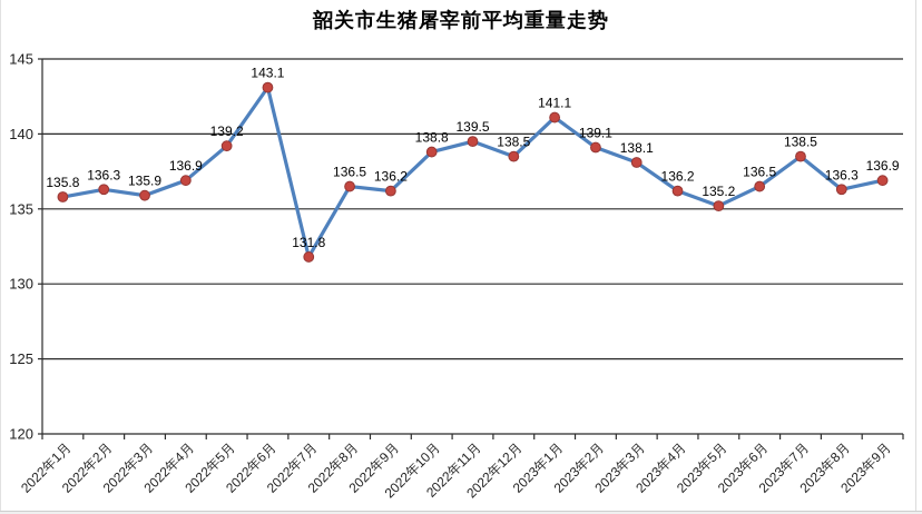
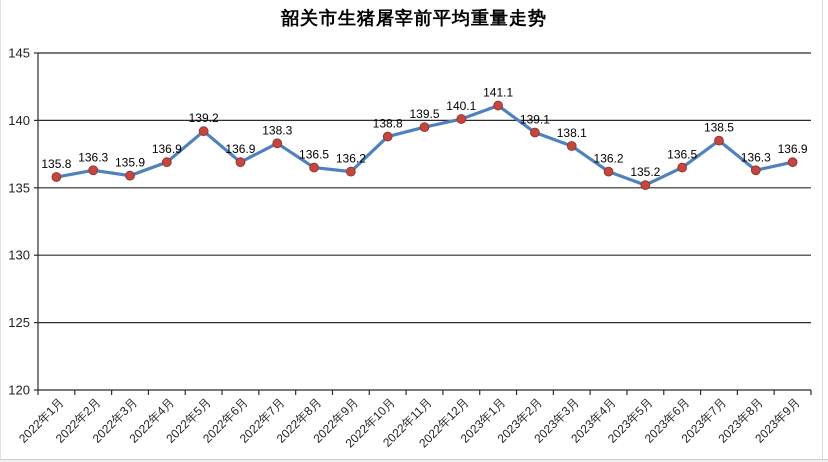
2022年6月: 143.1 -> 136.9
2022年7月: 131.8 -> 138.3
2022年12月: 138.5 -> 140.1
